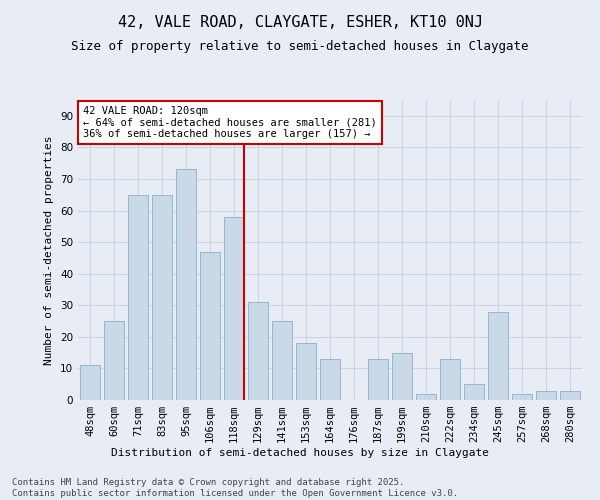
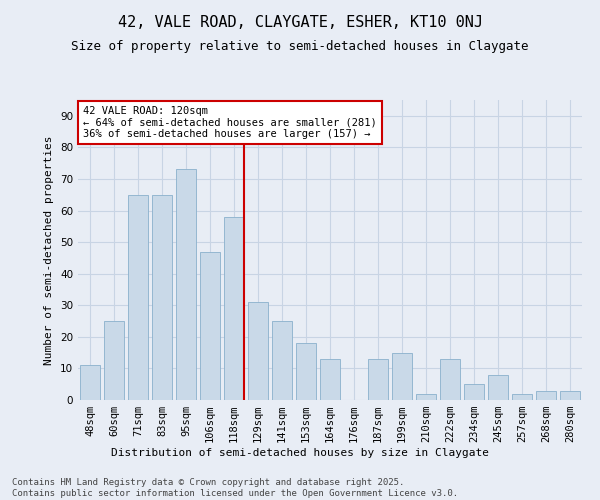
245sqm: 28 -> 8
